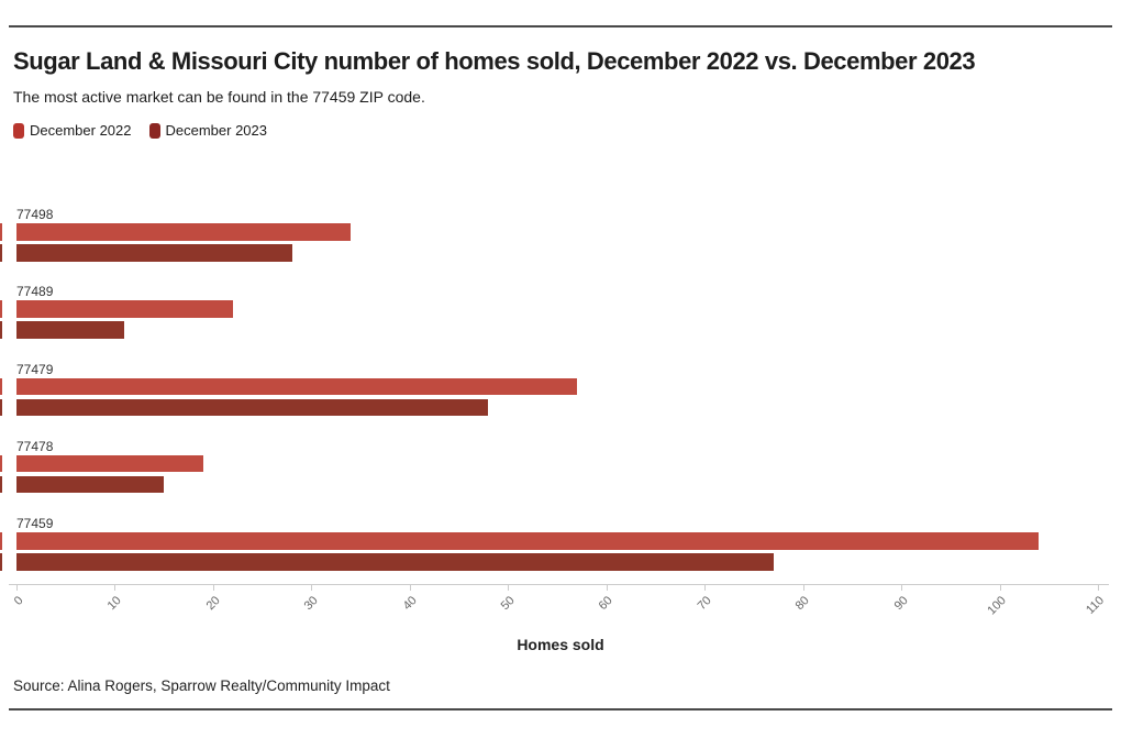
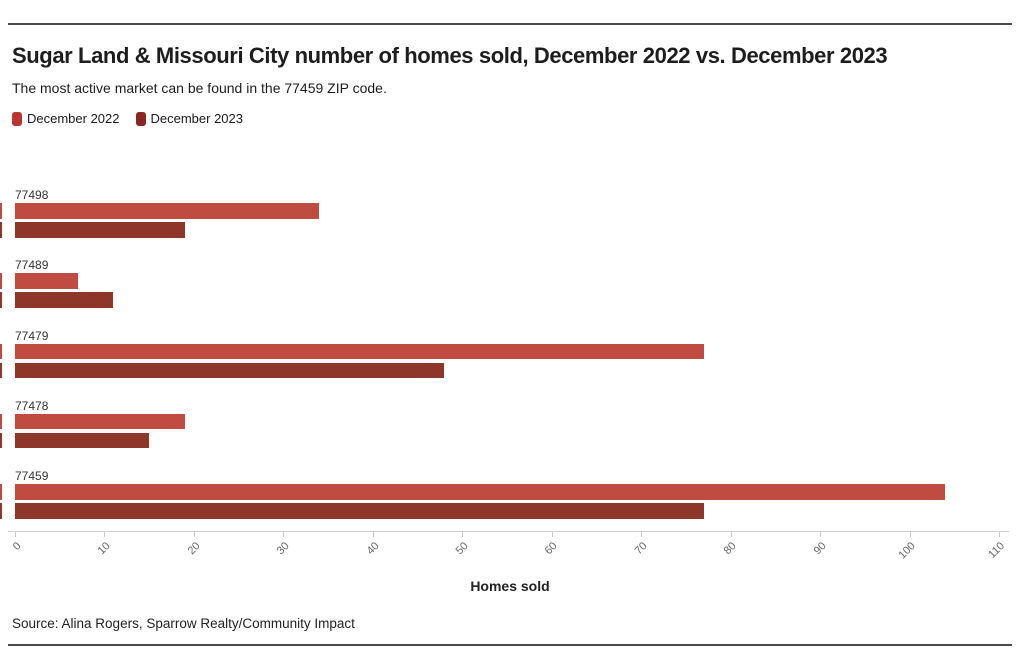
December 2023/77498: 28 -> 19
December 2022/77489: 22 -> 7
December 2022/77479: 57 -> 77
